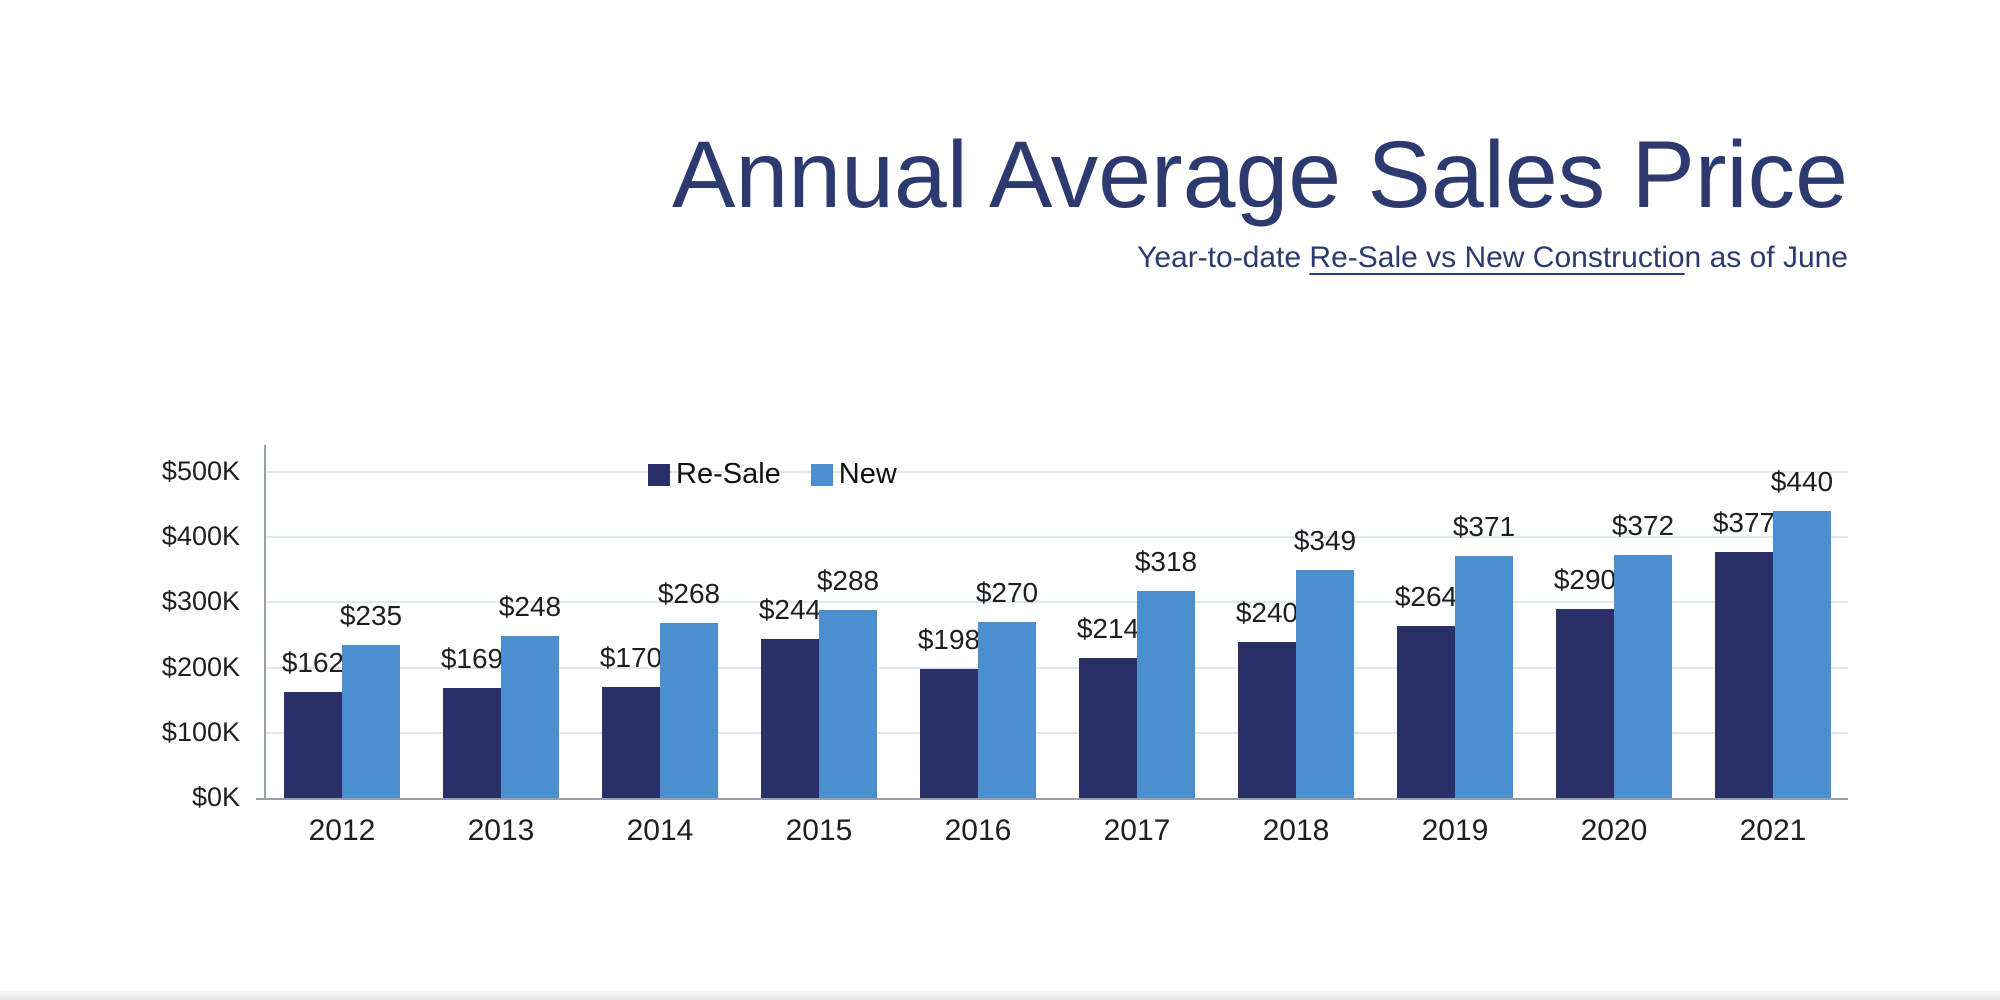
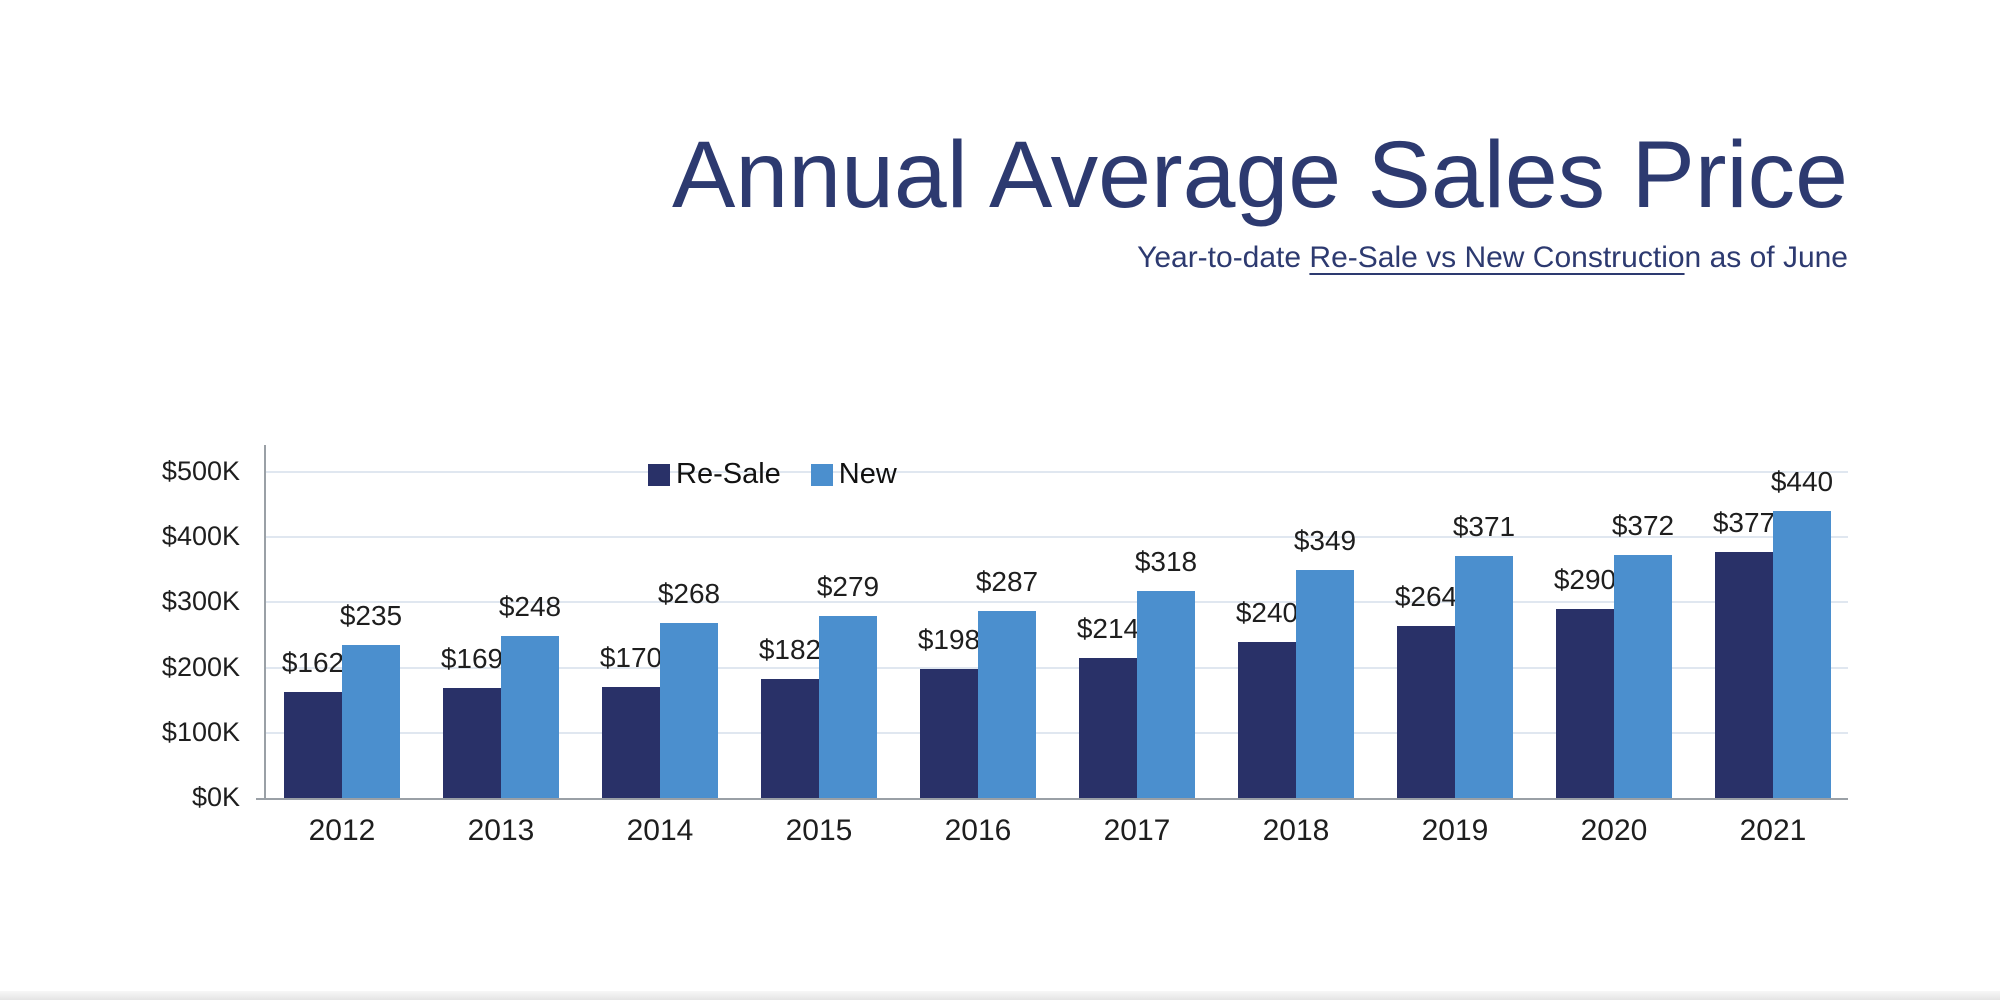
Re-Sale/2015: $244 -> $182
New/2015: $288 -> $279
New/2016: $270 -> $287
